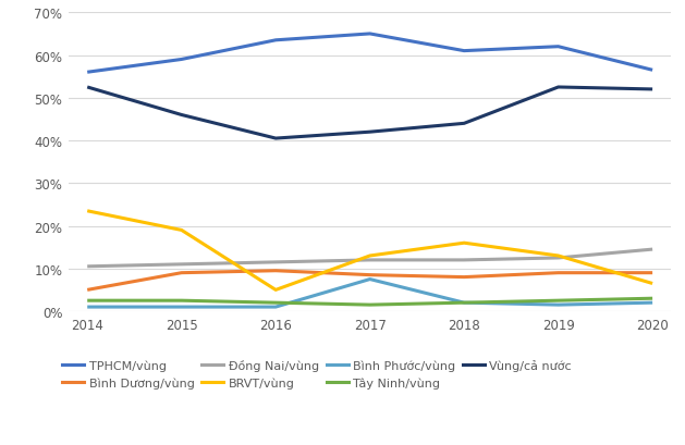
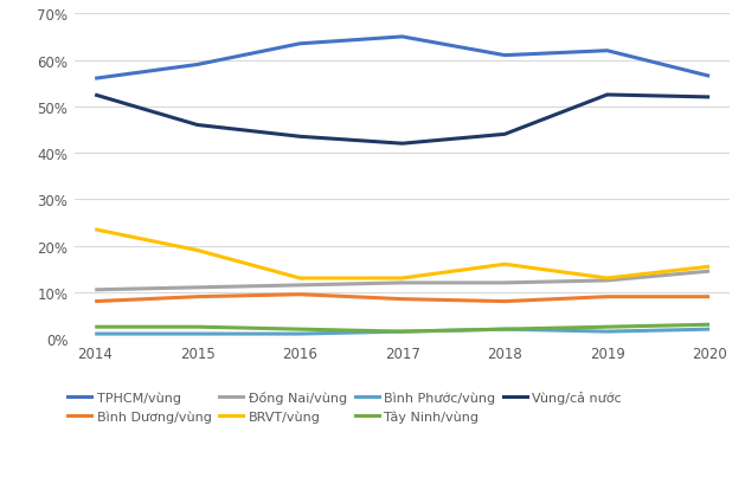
Bình Dương/vùng/2014: 5.0% -> 8.0%
BRVT/vùng/2016: 5.0% -> 13.0%
Vùng/cả nước/2016: 40.5% -> 43.5%
Bình Phước/vùng/2017: 7.5% -> 1.5%
BRVT/vùng/2020: 6.5% -> 15.5%
